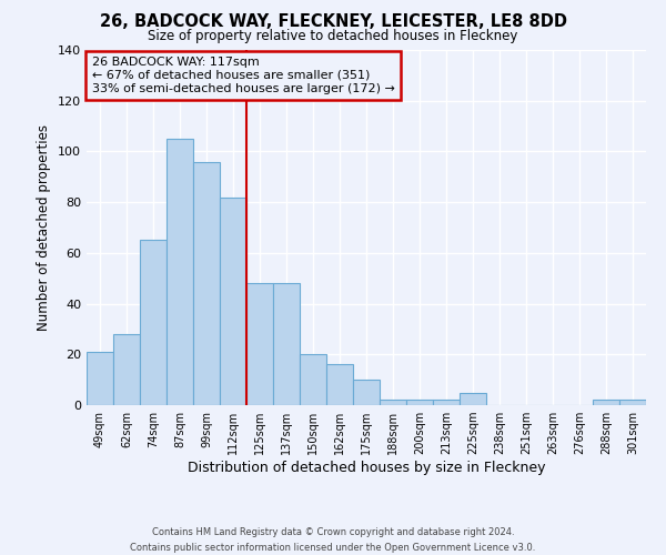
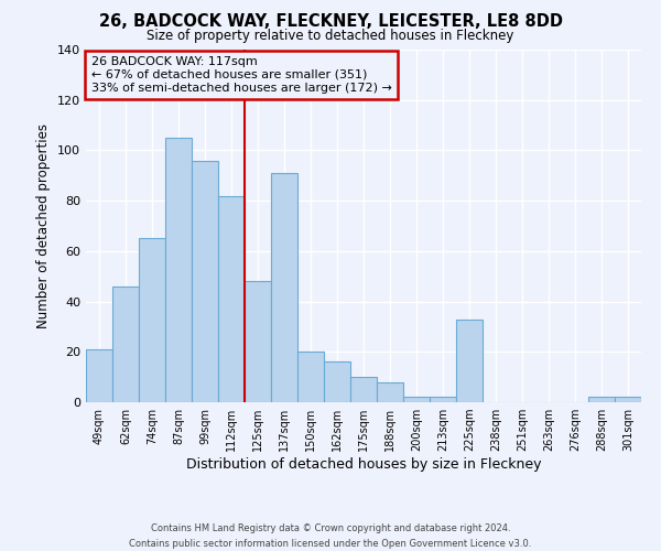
62sqm: 28 -> 46
137sqm: 48 -> 91
188sqm: 2 -> 8
225sqm: 5 -> 33
